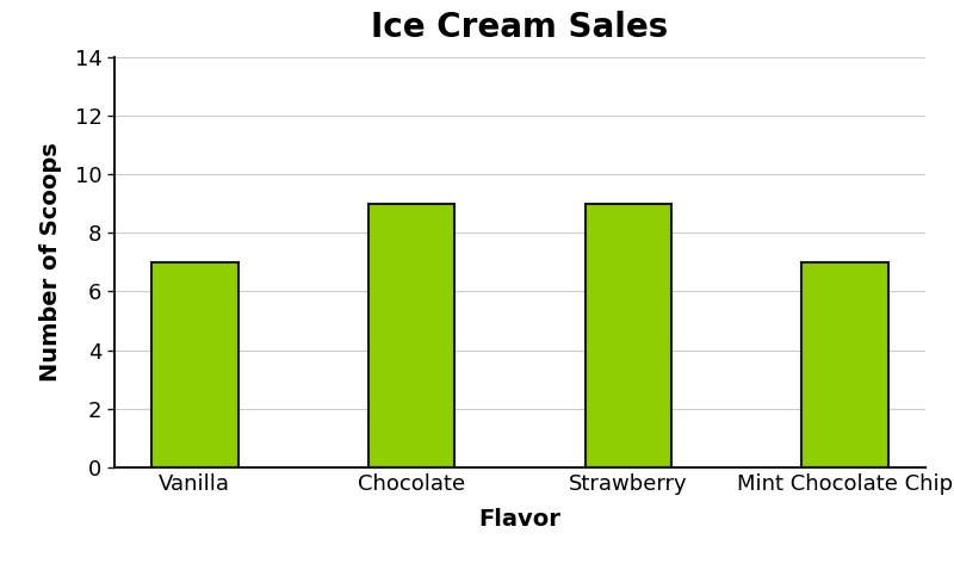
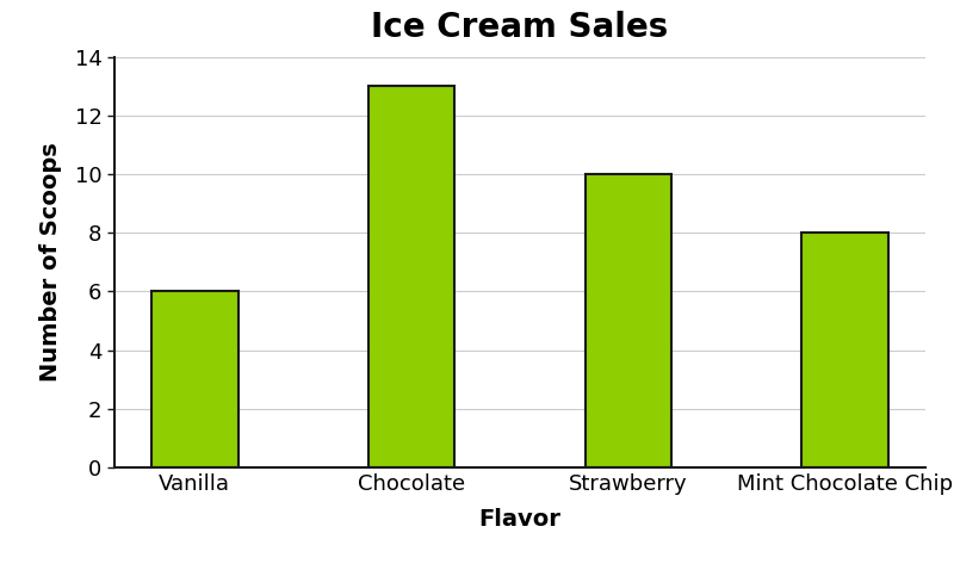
Vanilla: 7 -> 6
Chocolate: 9 -> 13
Strawberry: 9 -> 10
Mint Chocolate Chip: 7 -> 8
